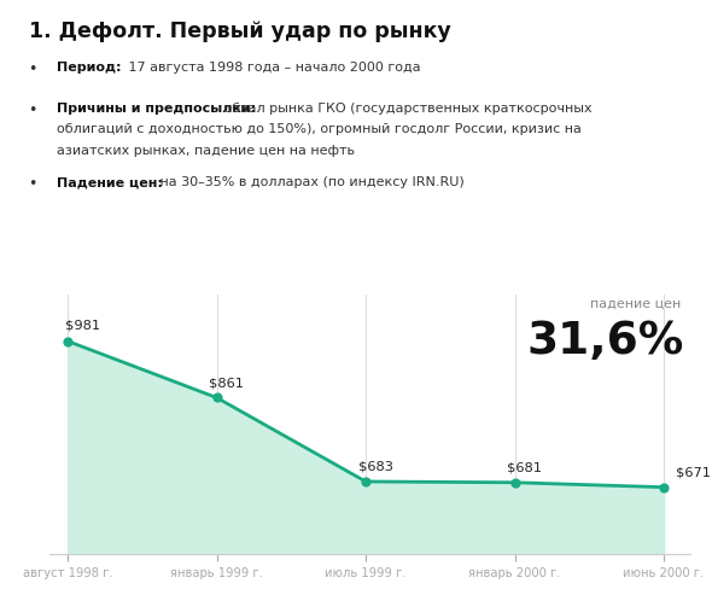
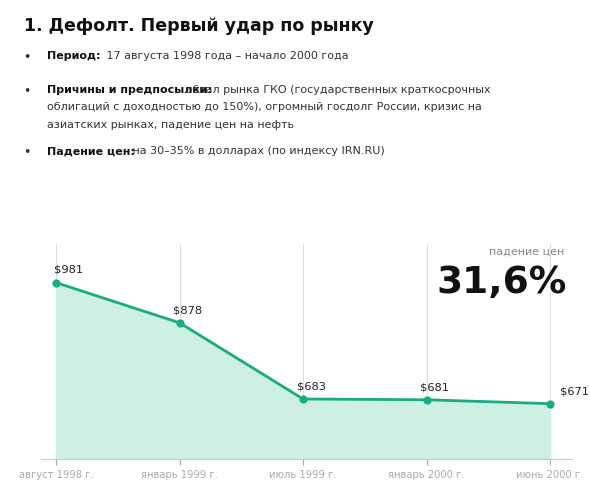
январь 1999 г.: $861 -> $878
